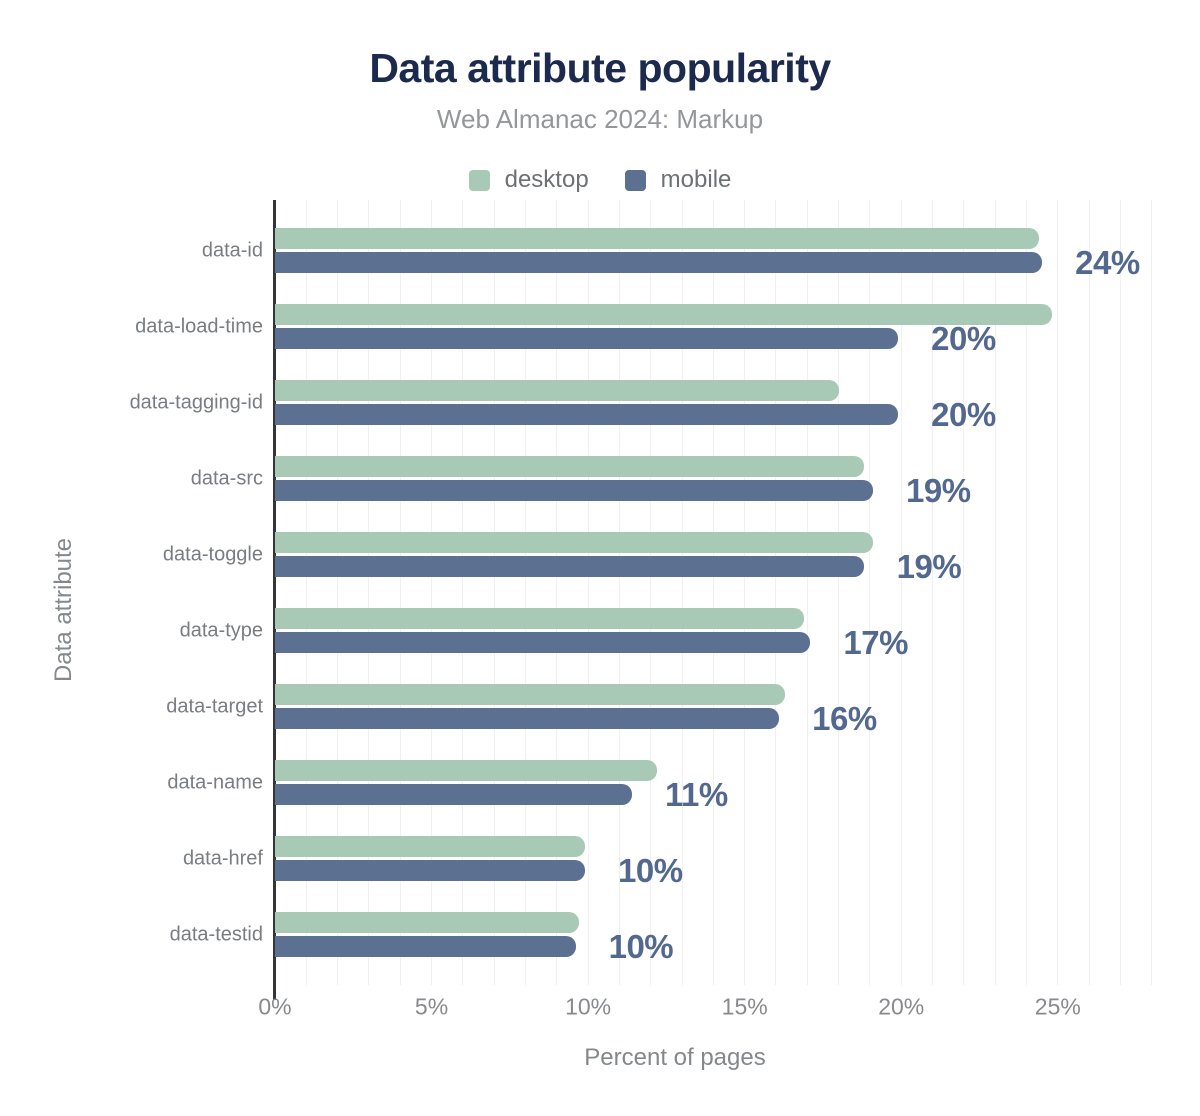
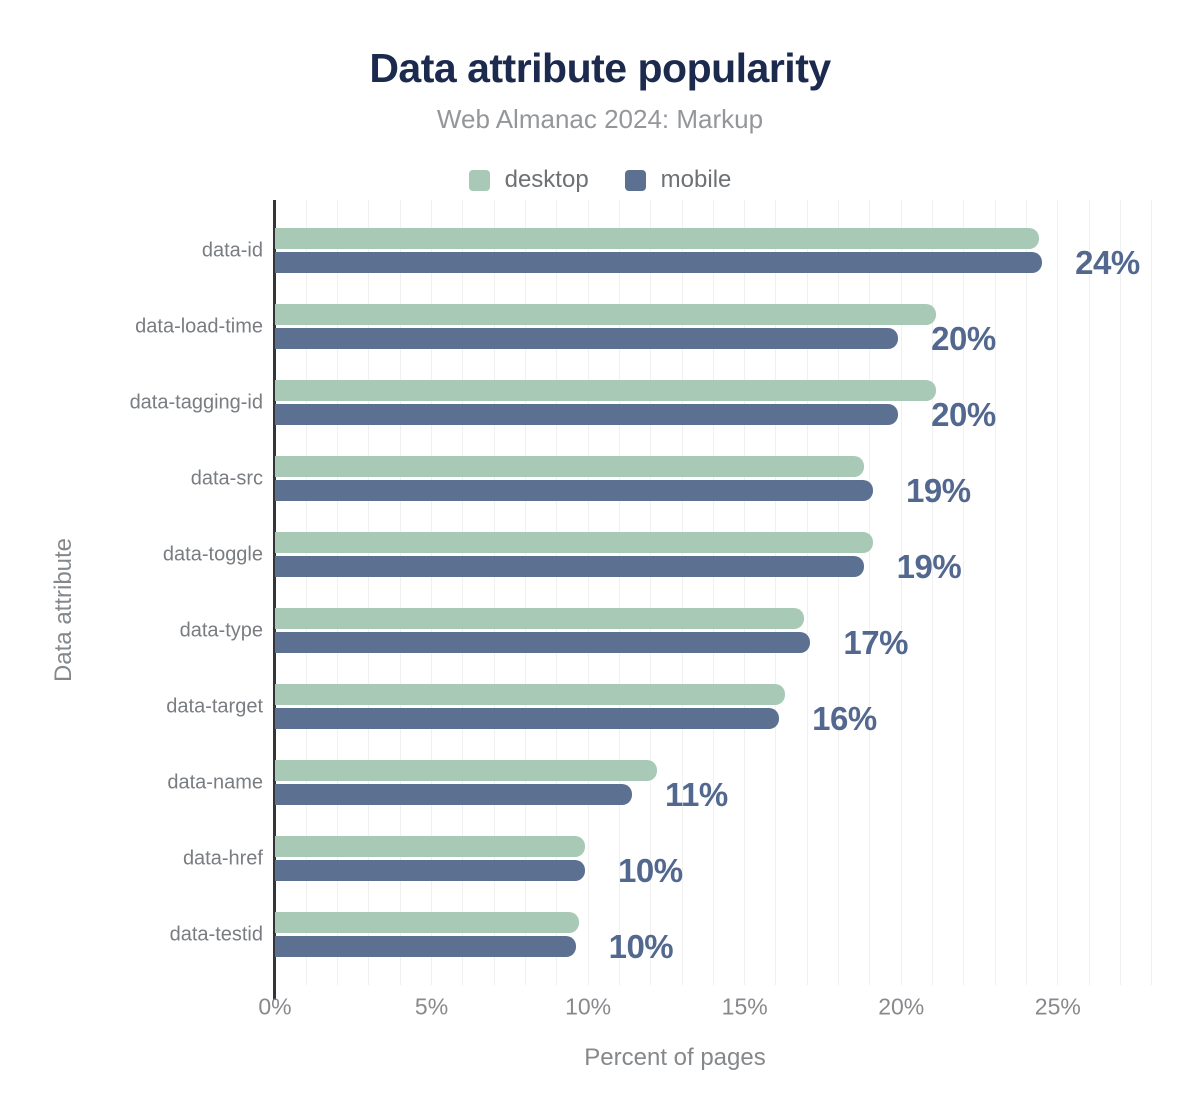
desktop/data-load-time: 24.8% -> 21.1%
desktop/data-tagging-id: 18.0% -> 21.1%
